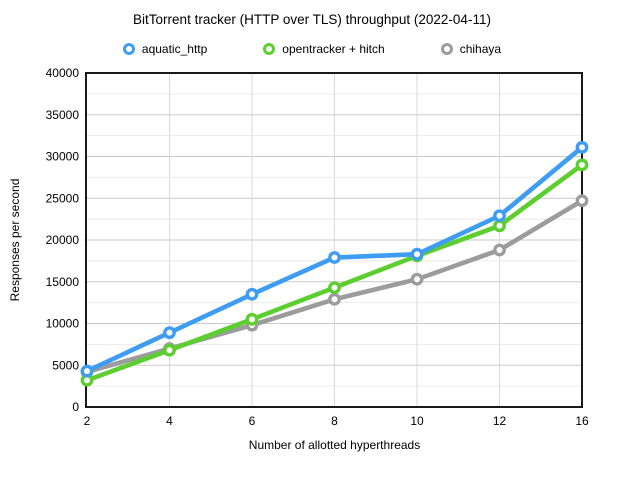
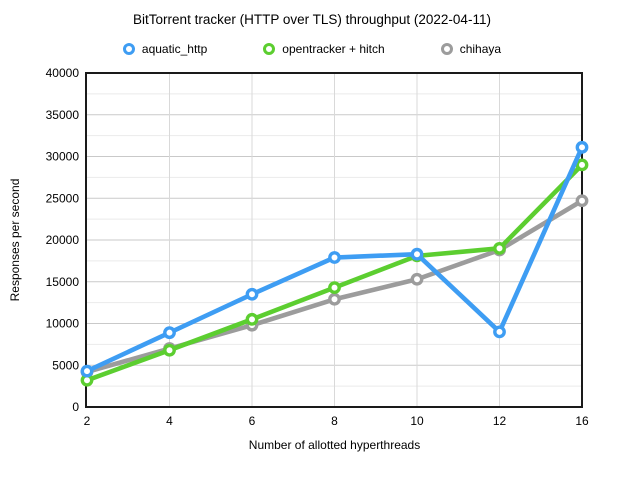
aquatic_http/12: 23000 -> 9000
opentracker + hitch/12: 22000 -> 19000
